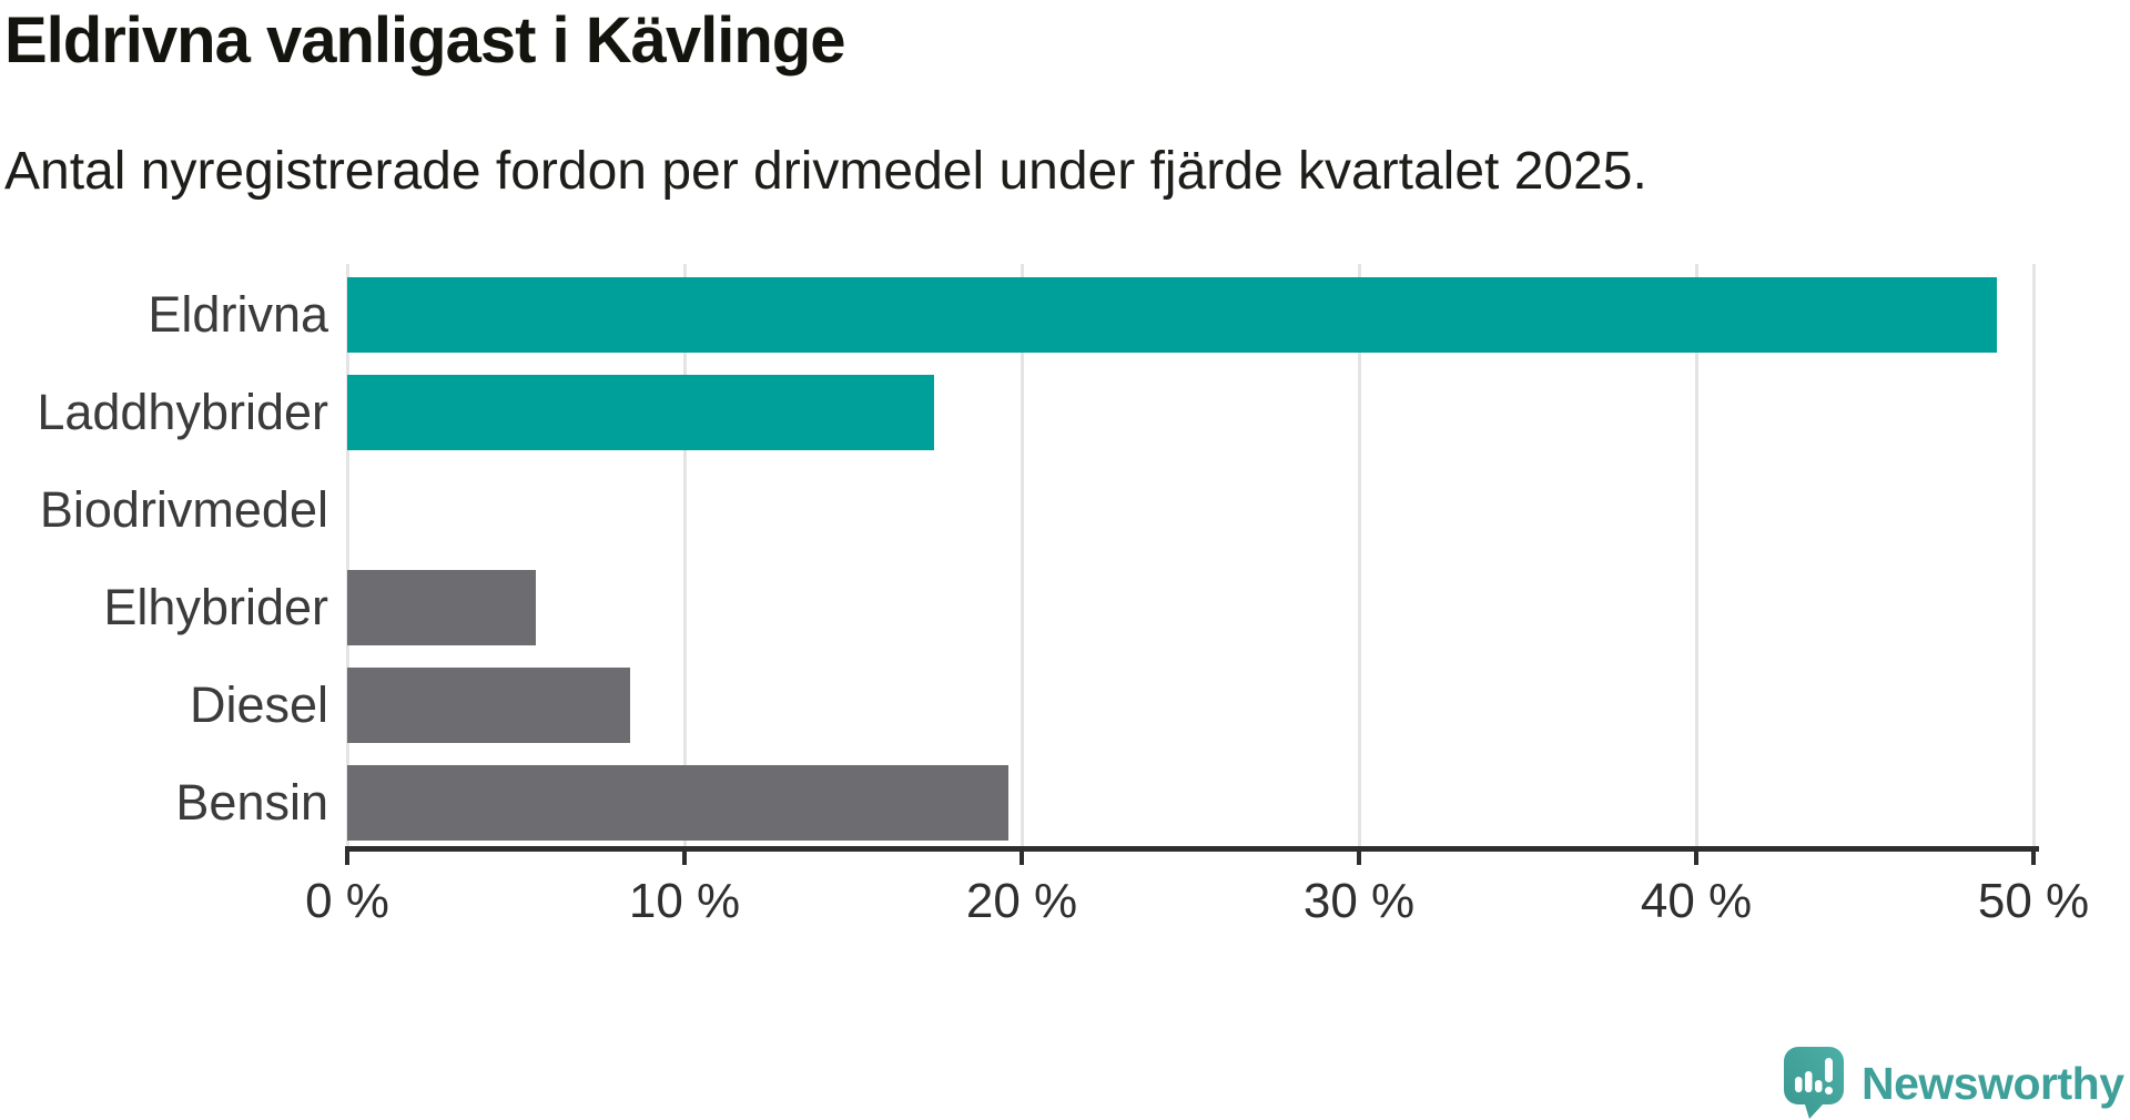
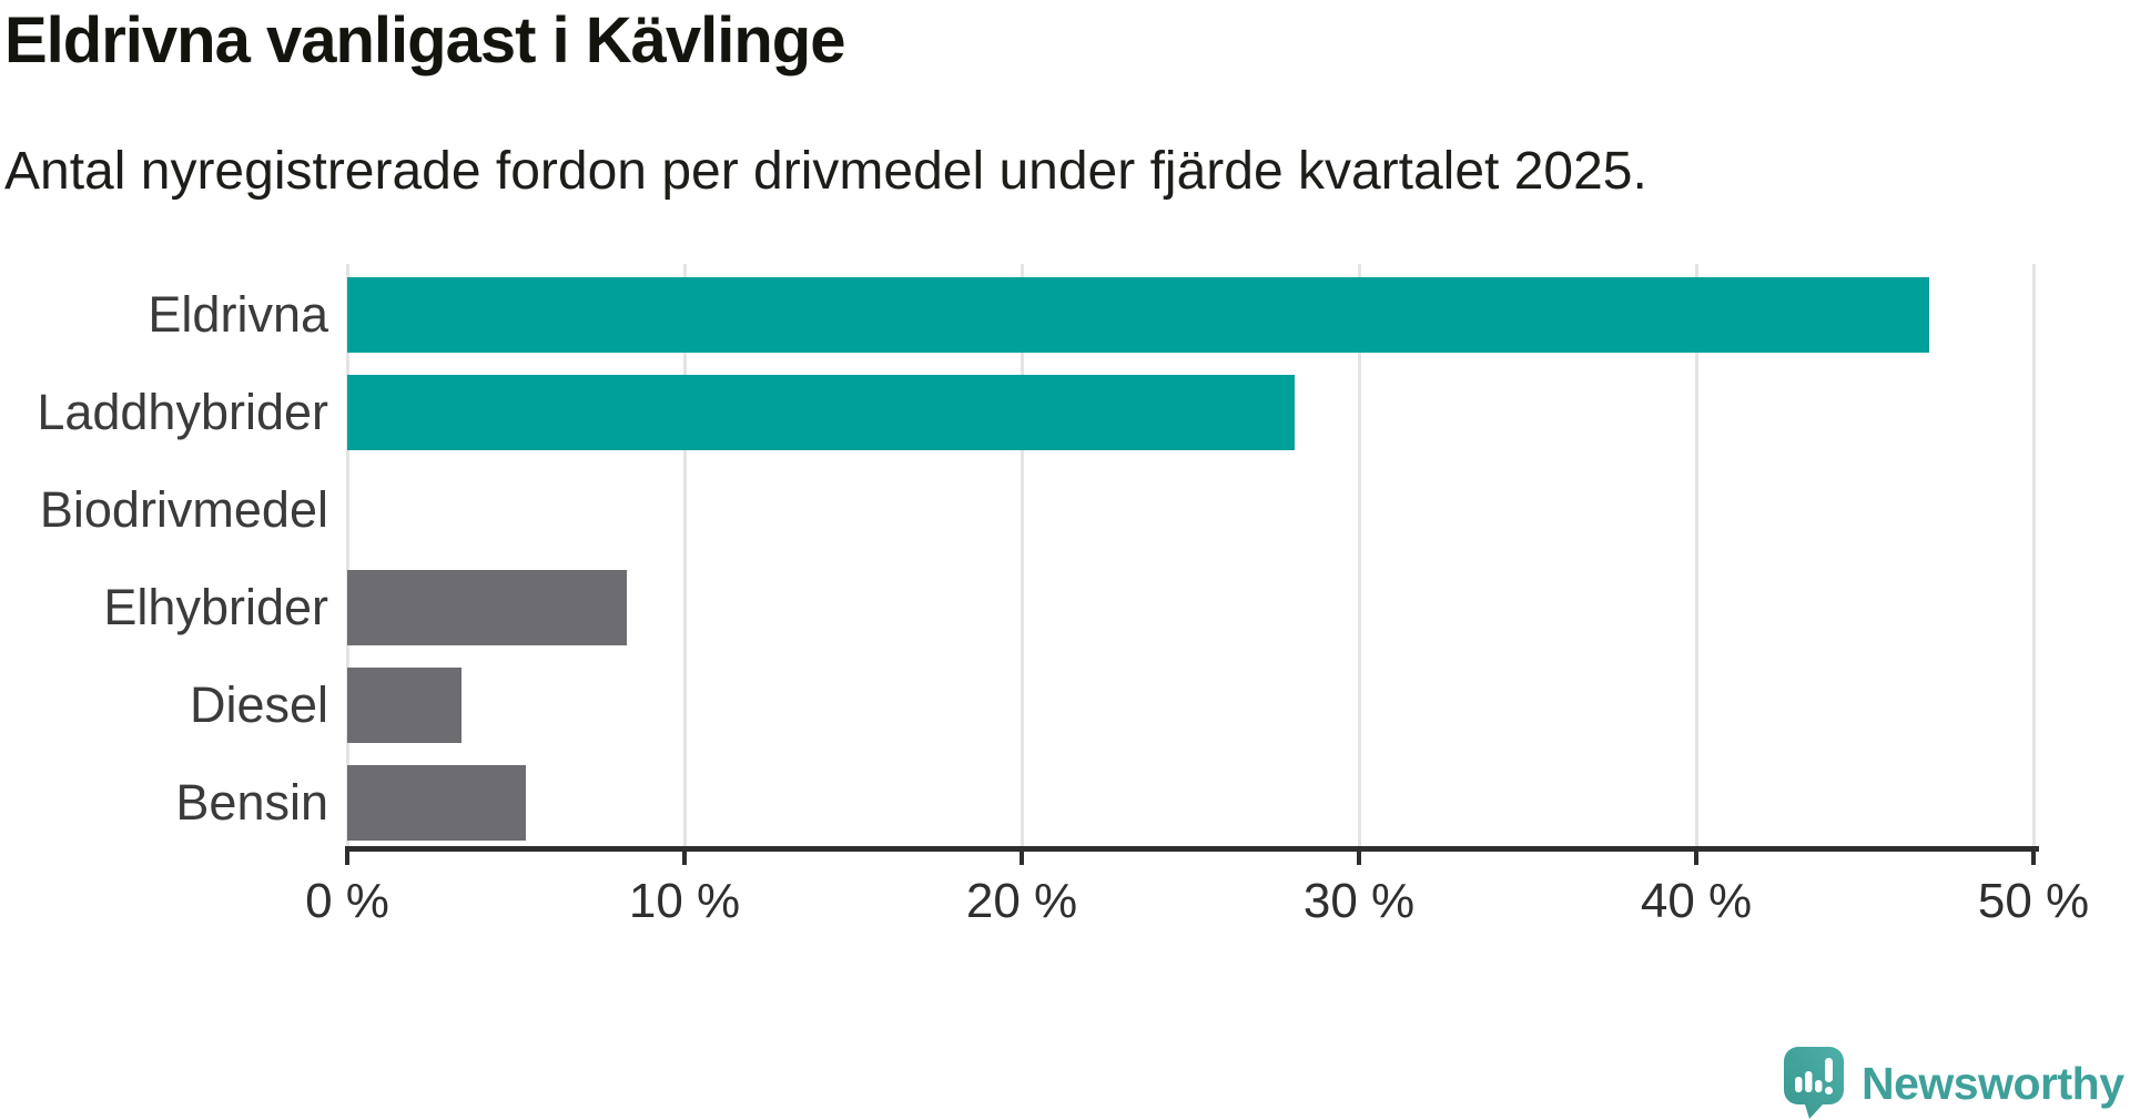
Eldrivna: 48.9% -> 46.9%
Laddhybrider: 17.4% -> 28.1%
Elhybrider: 5.6% -> 8.3%
Diesel: 8.4% -> 3.4%
Bensin: 19.6% -> 5.3%
